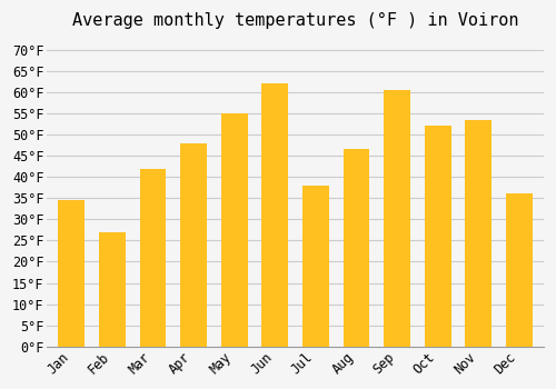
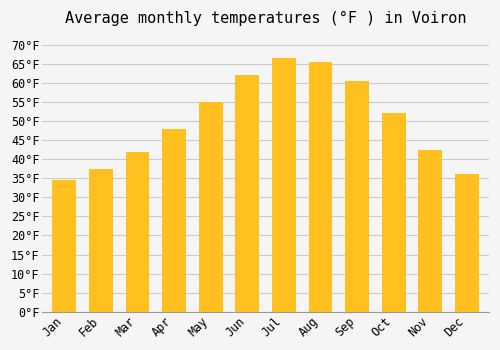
Feb: 27.0°F -> 37.5°F
Jul: 38.0°F -> 66.5°F
Aug: 46.5°F -> 65.5°F
Nov: 53.5°F -> 42.5°F
